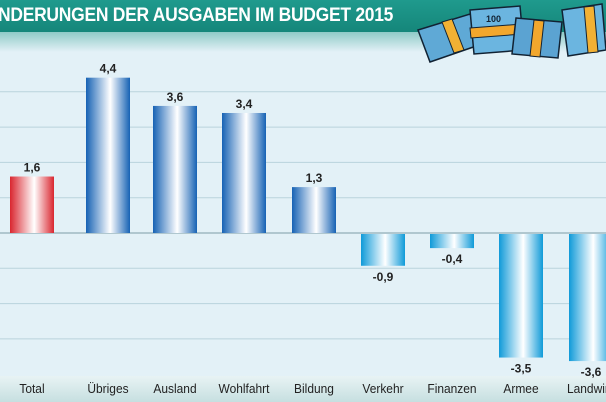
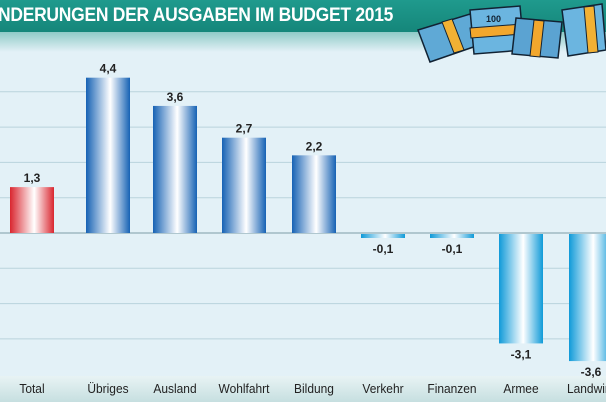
Total: 1,6 -> 1,3
Wohlfahrt: 3,4 -> 2,7
Bildung: 1,3 -> 2,2
Verkehr: -0,9 -> -0,1
Finanzen: -0,4 -> -0,1
Armee: -3,5 -> -3,1
